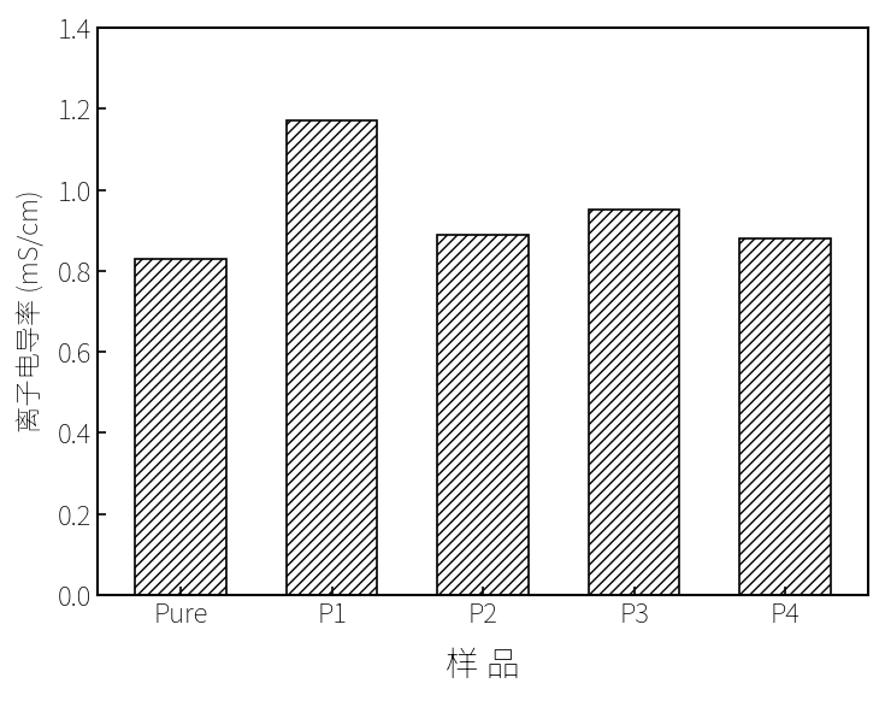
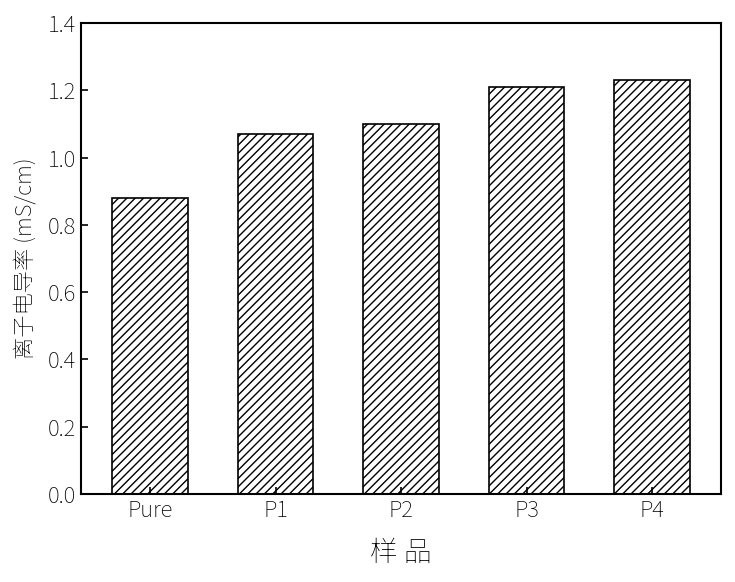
Pure: 0.83 -> 0.88
P1: 1.17 -> 1.07
P2: 0.89 -> 1.10
P3: 0.95 -> 1.21
P4: 0.88 -> 1.23
